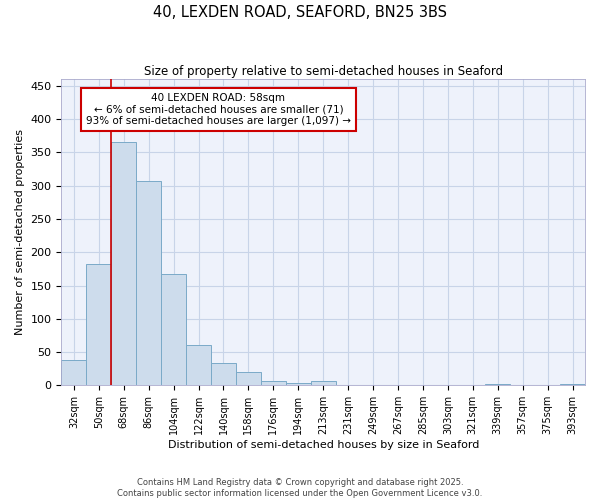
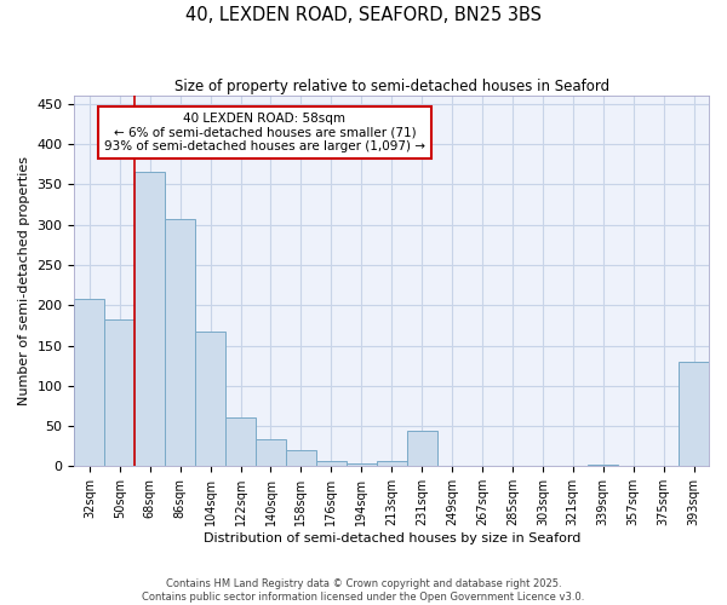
32sqm: 38 -> 208
231sqm: 1 -> 44
393sqm: 2 -> 130
